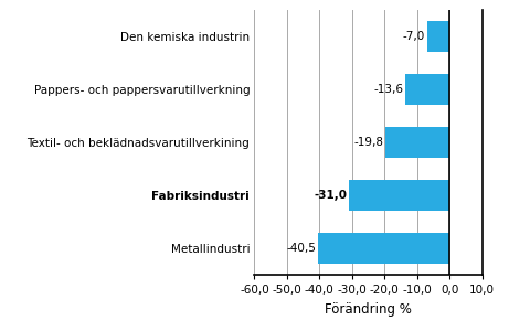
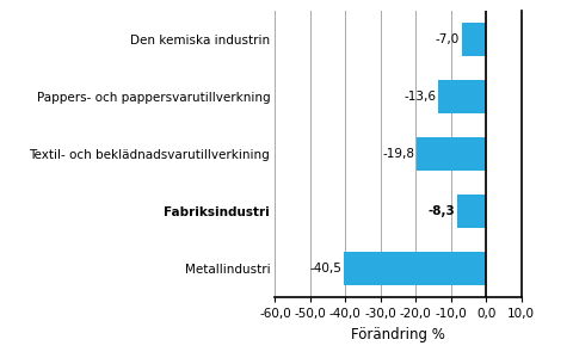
Fabriksindustri: -31,0 -> -8,3
